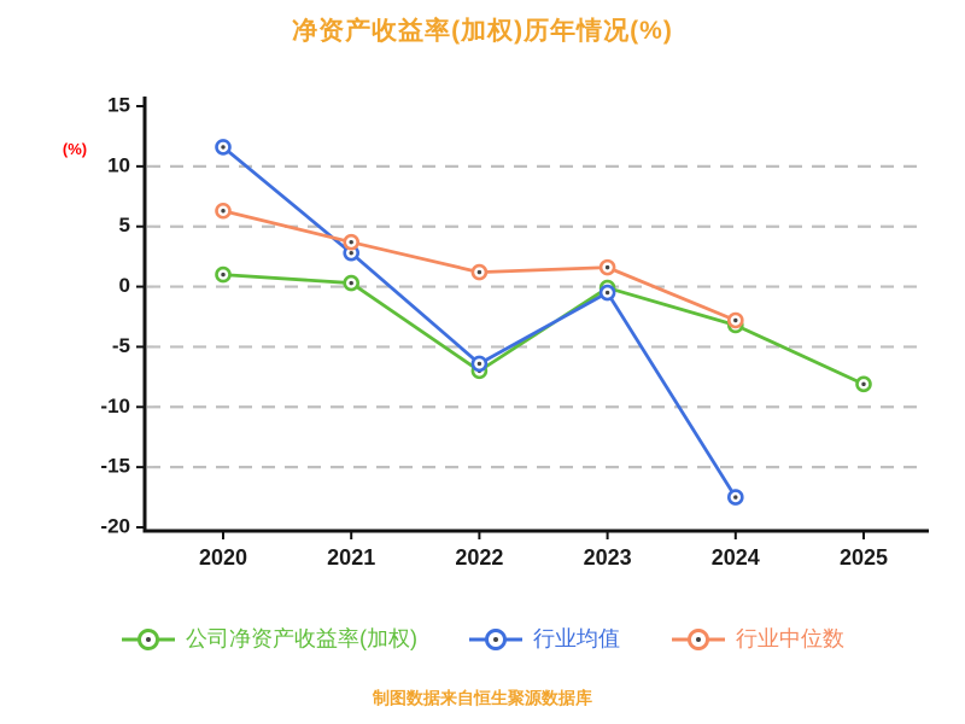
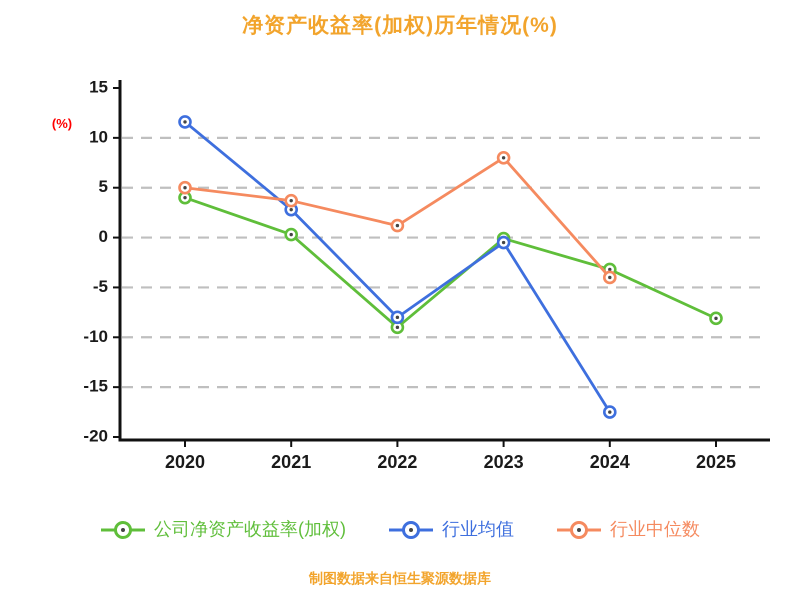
公司净资产收益率(加权)/2020: 1 -> 4
行业中位数/2020: 6 -> 5
公司净资产收益率(加权)/2022: -7 -> -9
行业均值/2022: -6 -> -8
行业中位数/2023: 2 -> 8
行业中位数/2024: -3 -> -4
